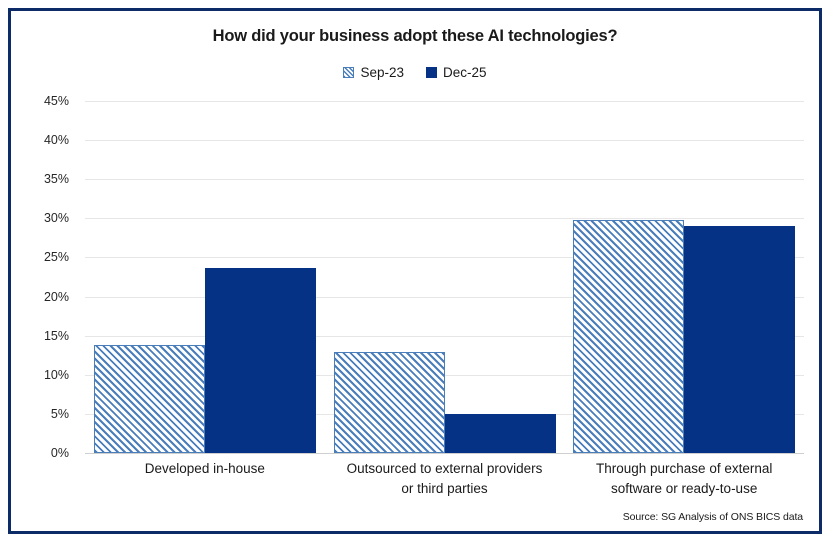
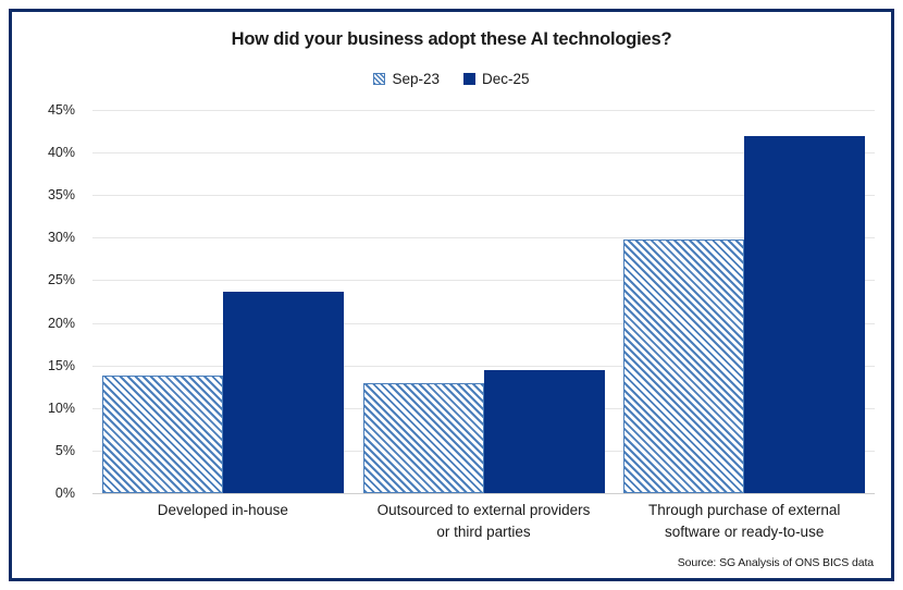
Dec-25/Outsourced to external providers or third parties: 5% -> 14%
Dec-25/Through purchase of external software or ready-to-use: 29% -> 42%
